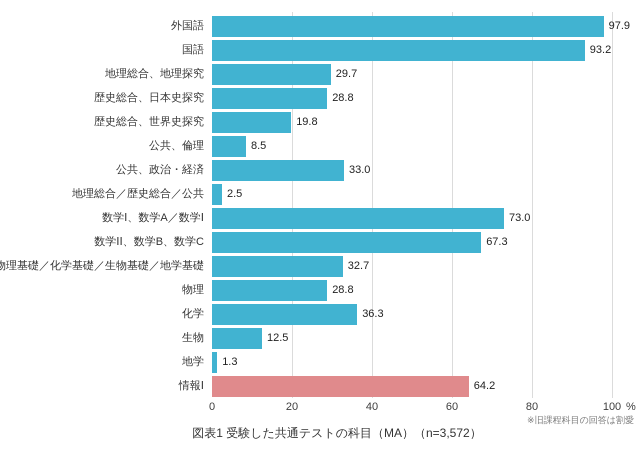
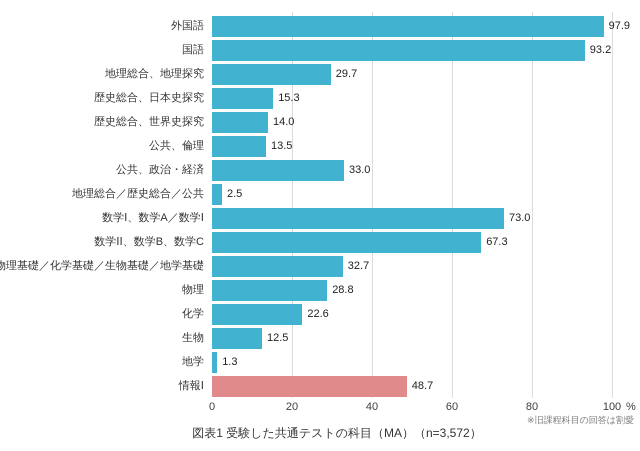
歴史総合、日本史探究: 28.8 -> 15.3
歴史総合、世界史探究: 19.8 -> 14.0
公共、倫理: 8.5 -> 13.5
化学: 36.3 -> 22.6
情報Ⅰ: 64.2 -> 48.7
